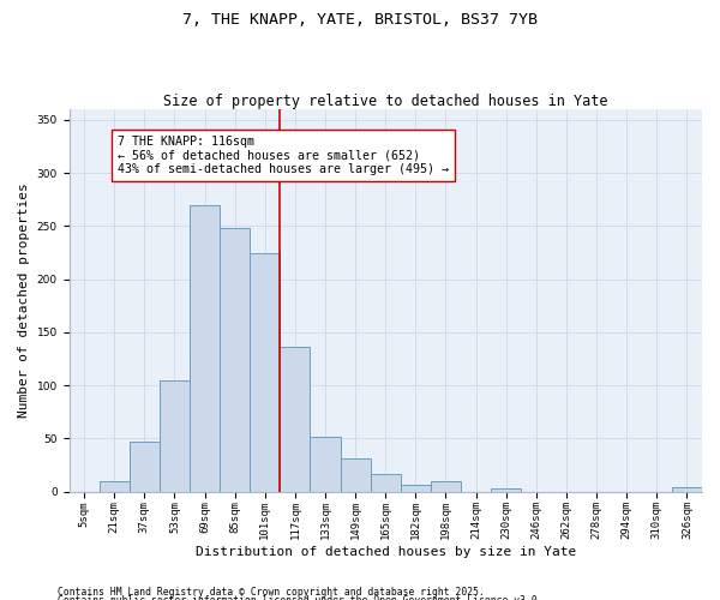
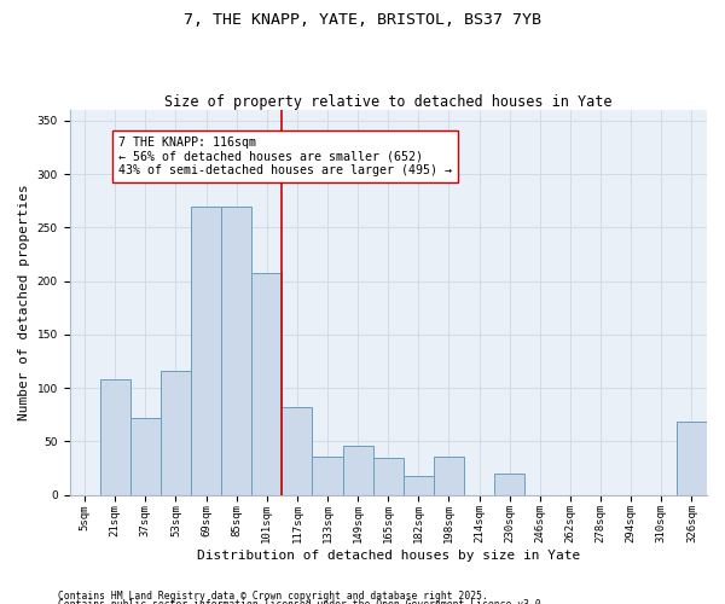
21sqm: 10 -> 108
37sqm: 47 -> 72
53sqm: 105 -> 116
85sqm: 248 -> 270
101sqm: 224 -> 208
117sqm: 136 -> 82
133sqm: 52 -> 36
149sqm: 31 -> 46
165sqm: 16 -> 34
182sqm: 6 -> 18
198sqm: 10 -> 36
230sqm: 3 -> 20
326sqm: 4 -> 68
